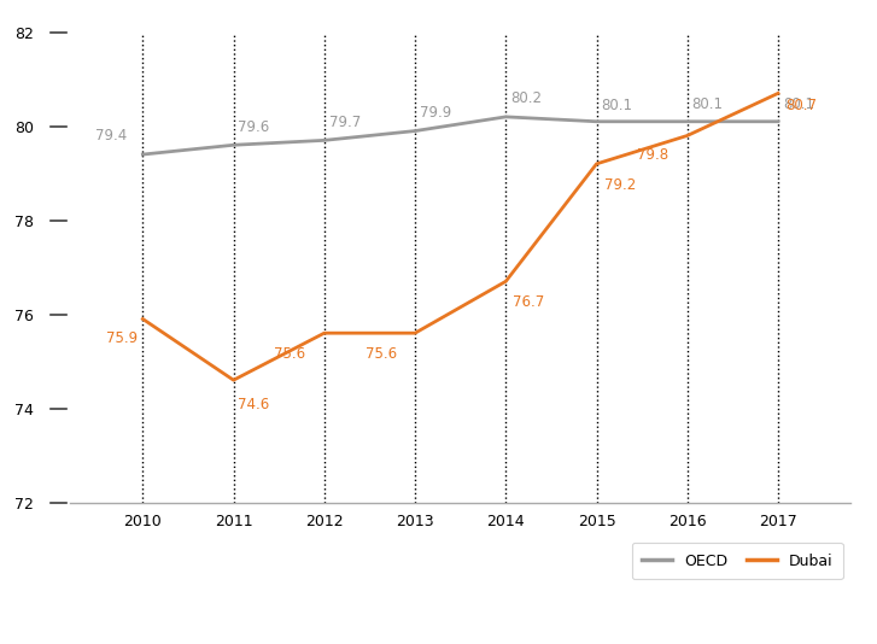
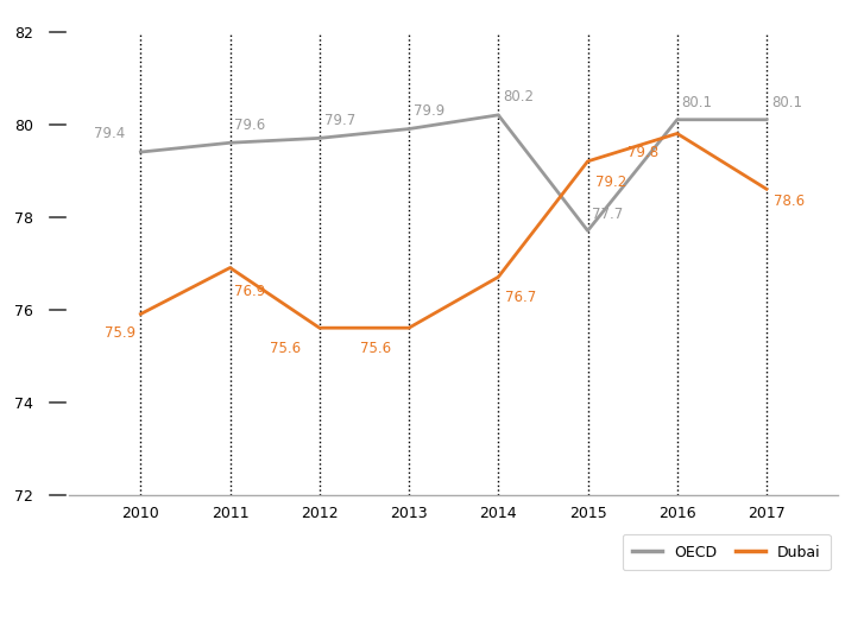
Dubai/2011: 74.6 -> 76.9
OECD/2015: 80.1 -> 77.7
Dubai/2017: 80.7 -> 78.6
